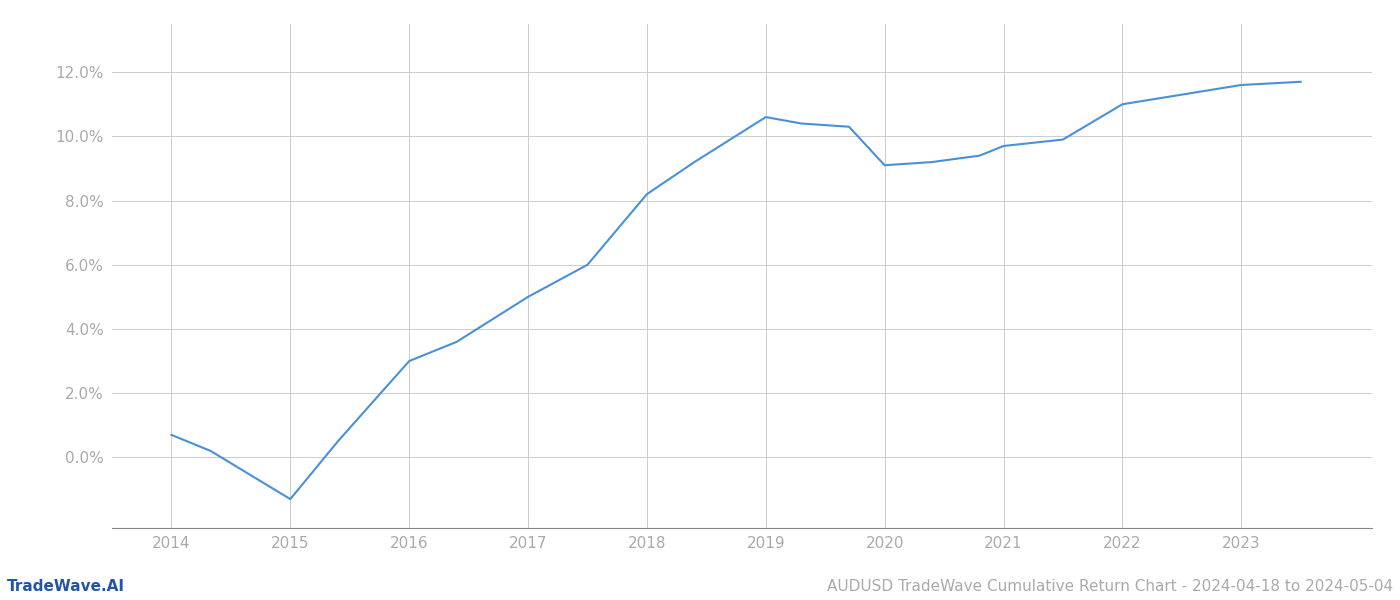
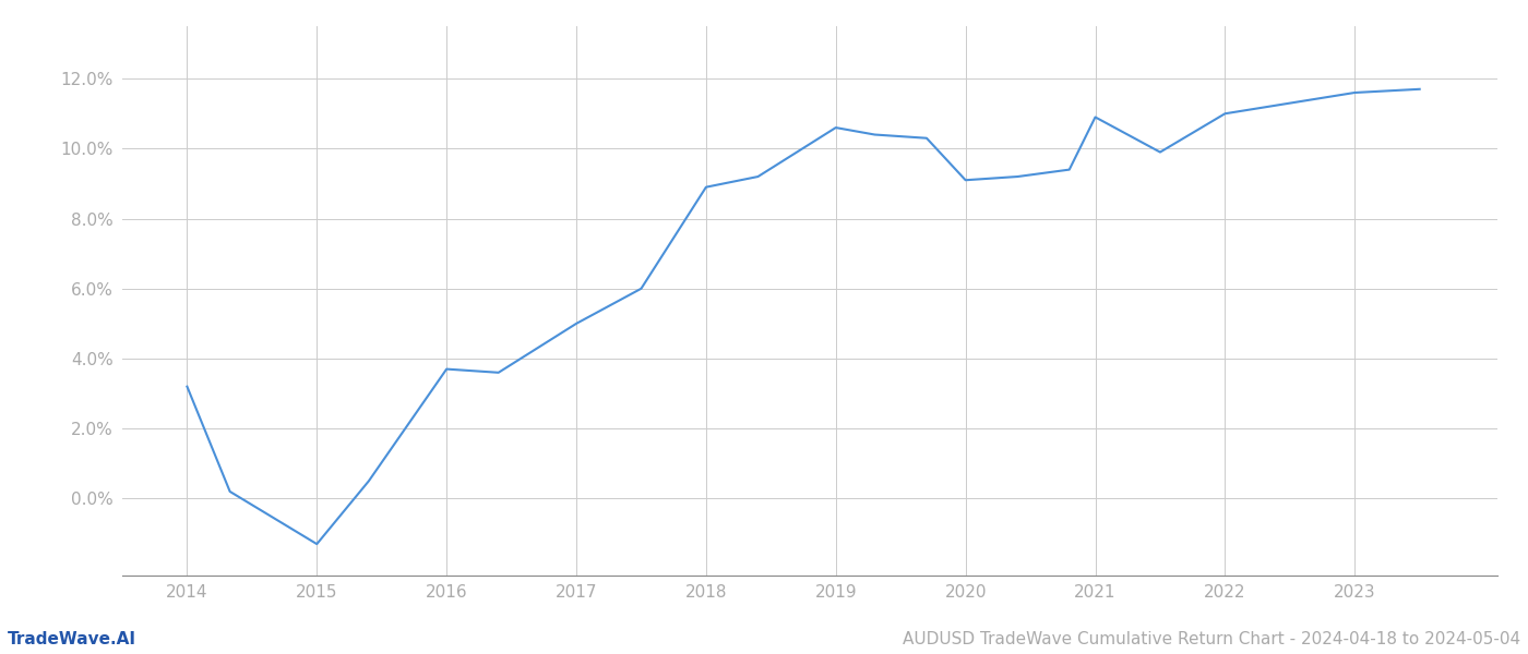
2014: 0.7% -> 3.2%
2016: 3.0% -> 3.7%
2018: 8.2% -> 8.9%
2021: 9.7% -> 10.9%
